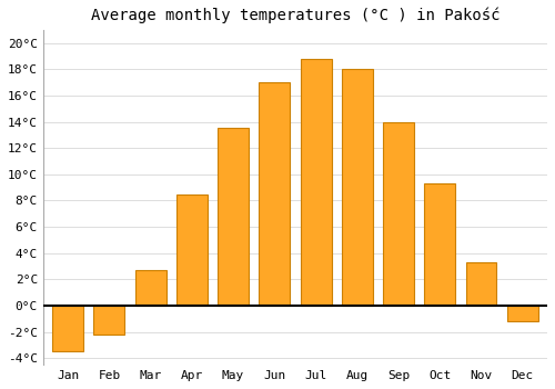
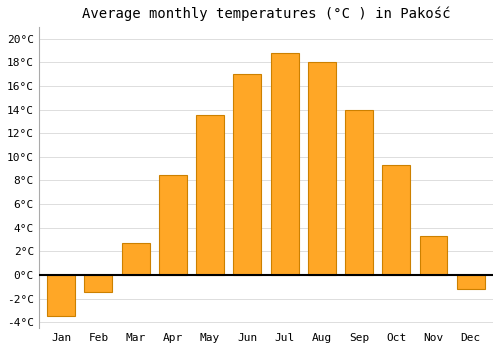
Feb: -2.2°C -> -1.4°C
